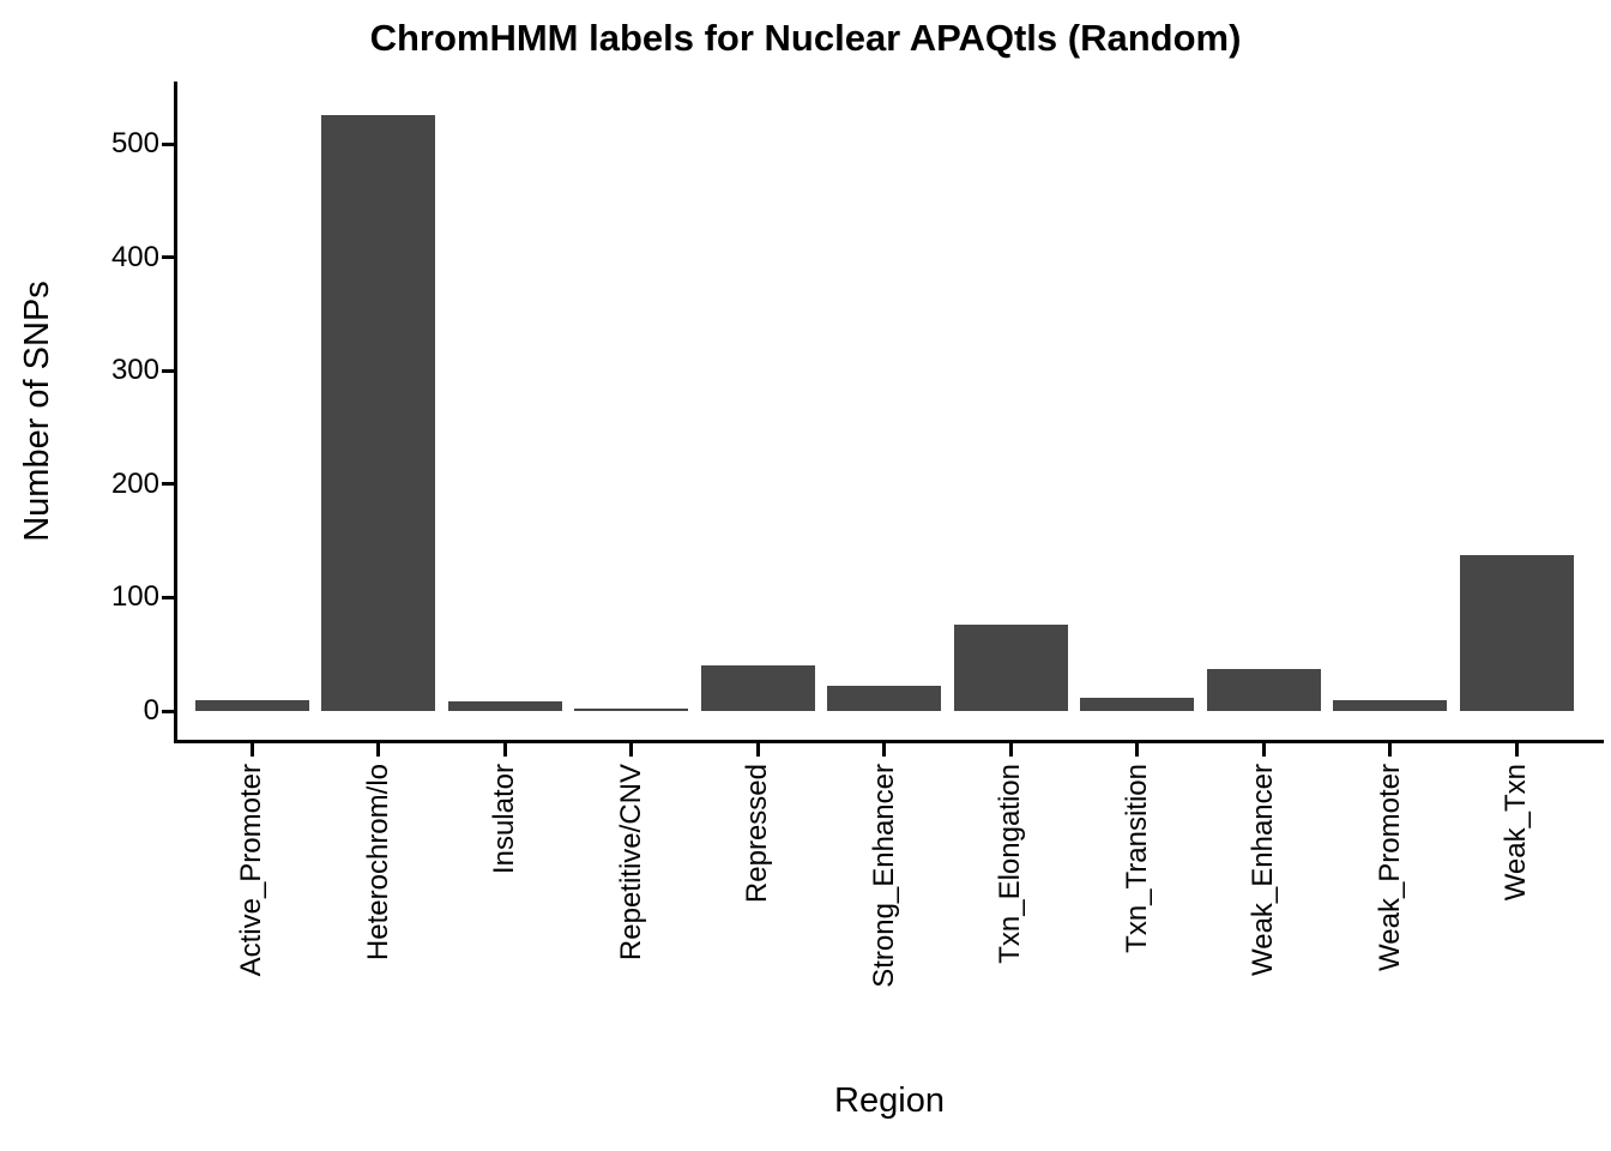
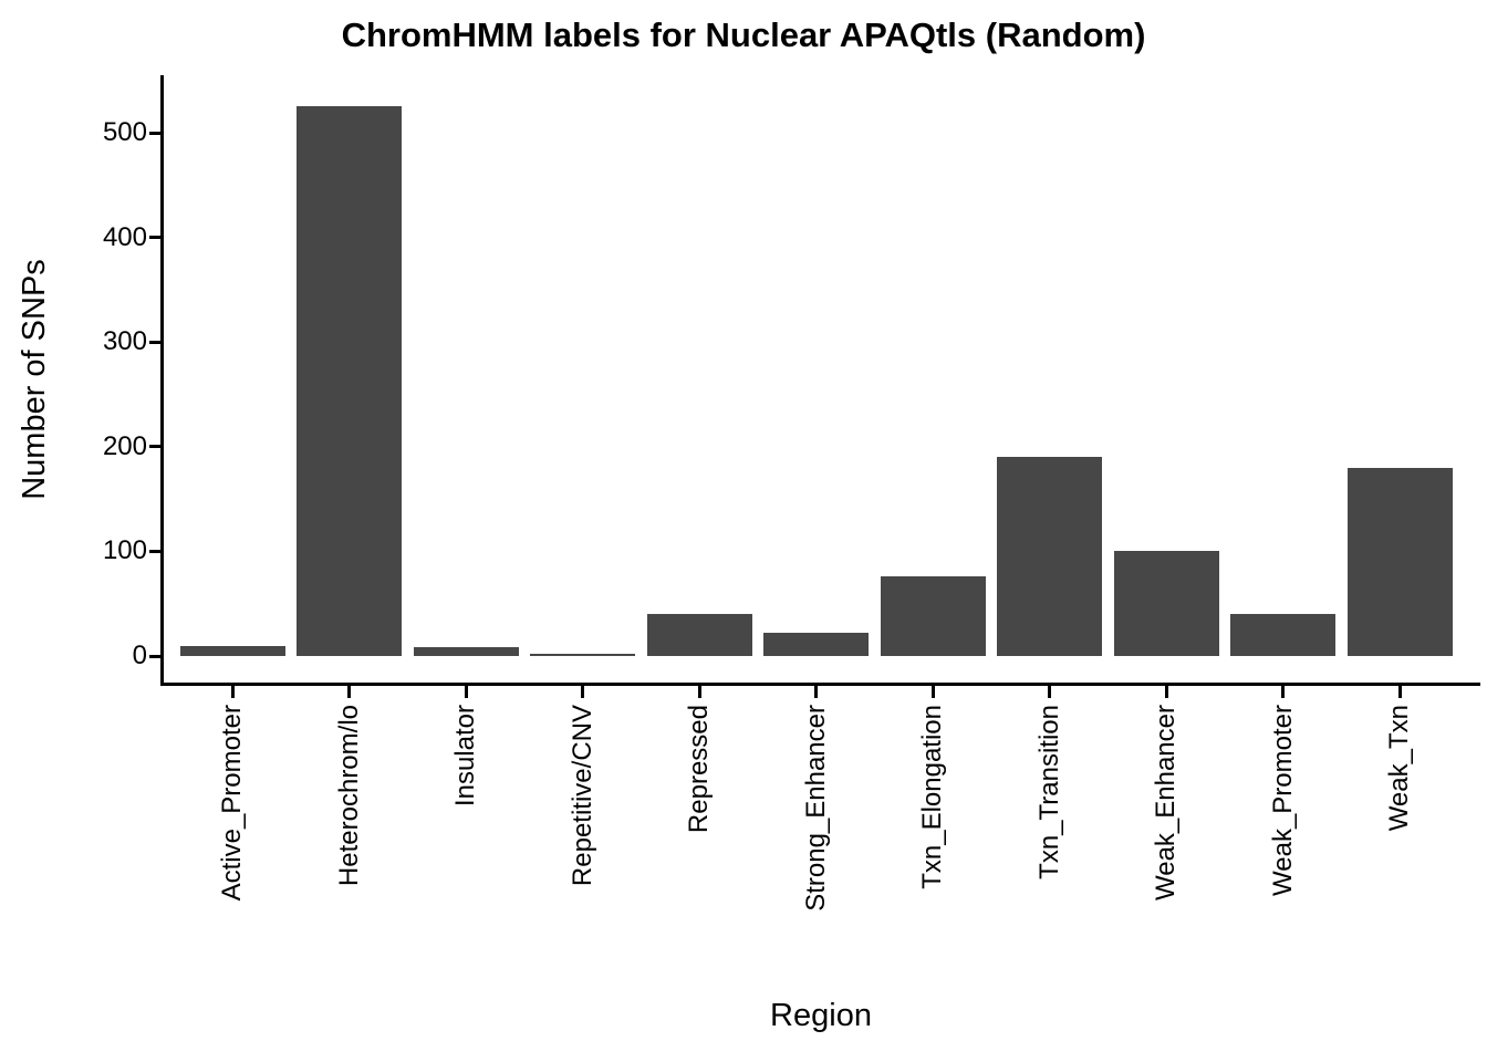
Txn_Transition: 10 -> 190
Weak_Enhancer: 40 -> 100
Weak_Promoter: 10 -> 40
Weak_Txn: 140 -> 180
